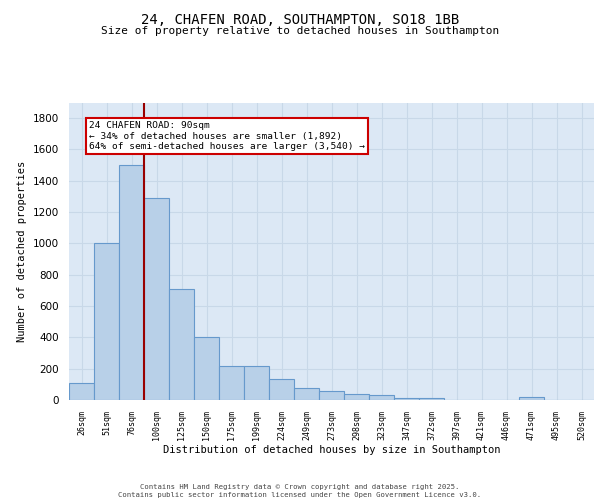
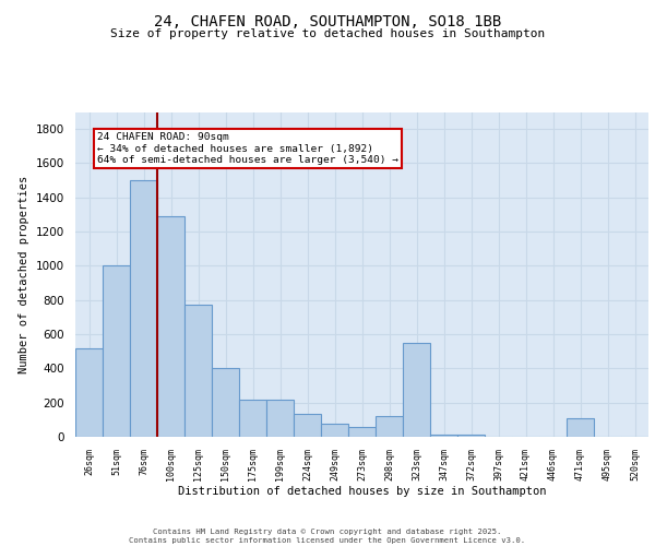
26sqm: 110 -> 520
125sqm: 710 -> 770
298sqm: 40 -> 120
323sqm: 30 -> 550
471sqm: 20 -> 110
